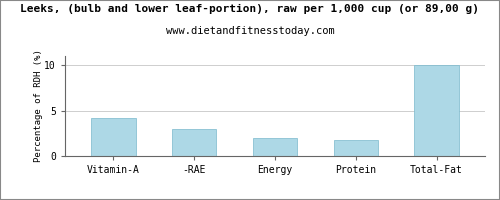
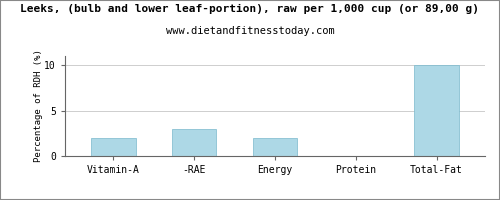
Vitamin-A: 4.2 -> 2.0
Protein: 1.8 -> 0.1
